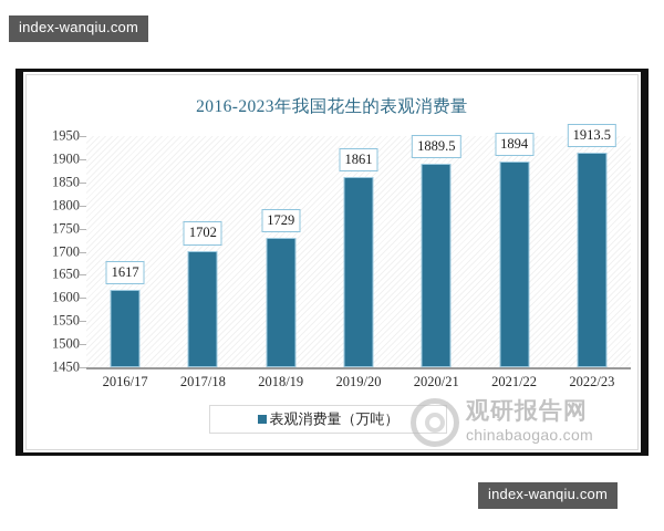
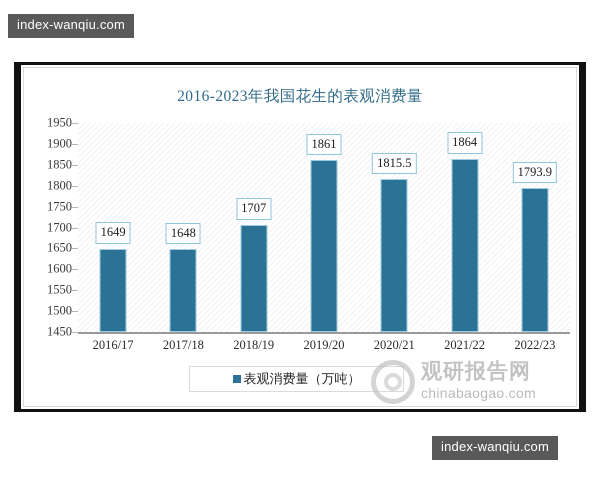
2016/17: 1617 -> 1649
2017/18: 1702 -> 1648
2018/19: 1729 -> 1707
2020/21: 1889.5 -> 1815.5
2021/22: 1894 -> 1864
2022/23: 1913.5 -> 1793.9
